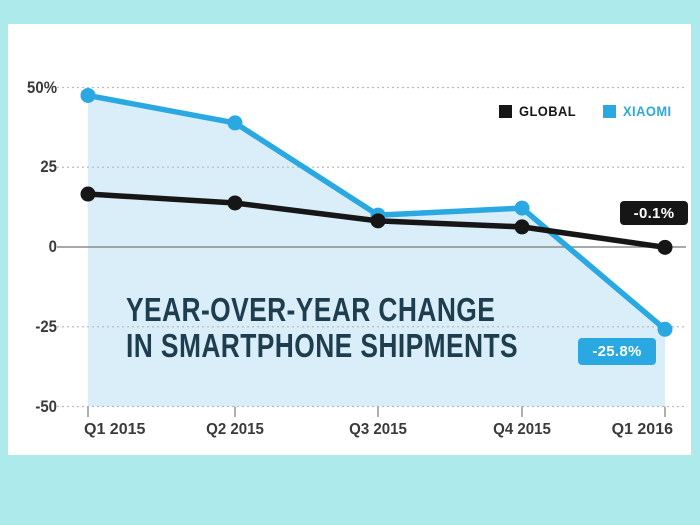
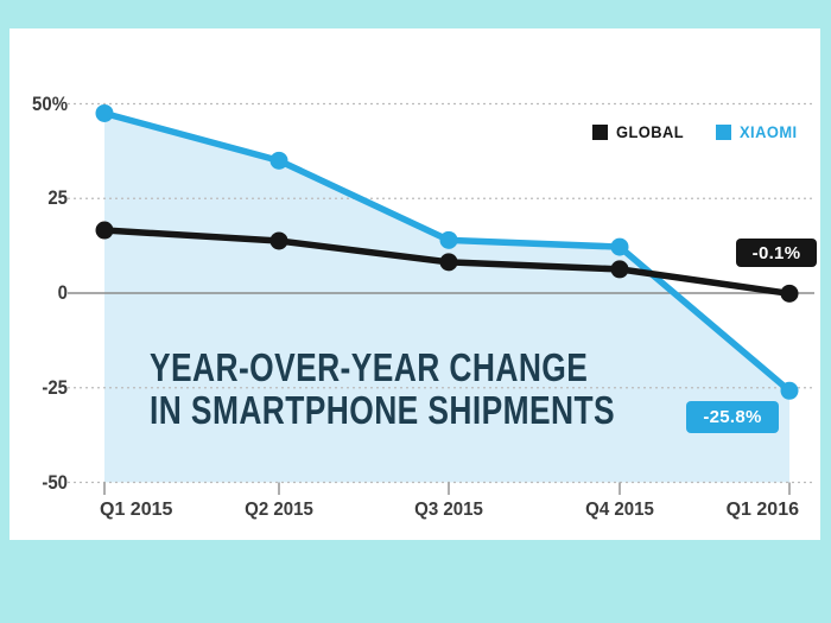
XIAOMI/Q2 2015: 39% -> 35%
XIAOMI/Q3 2015: 10% -> 14%
